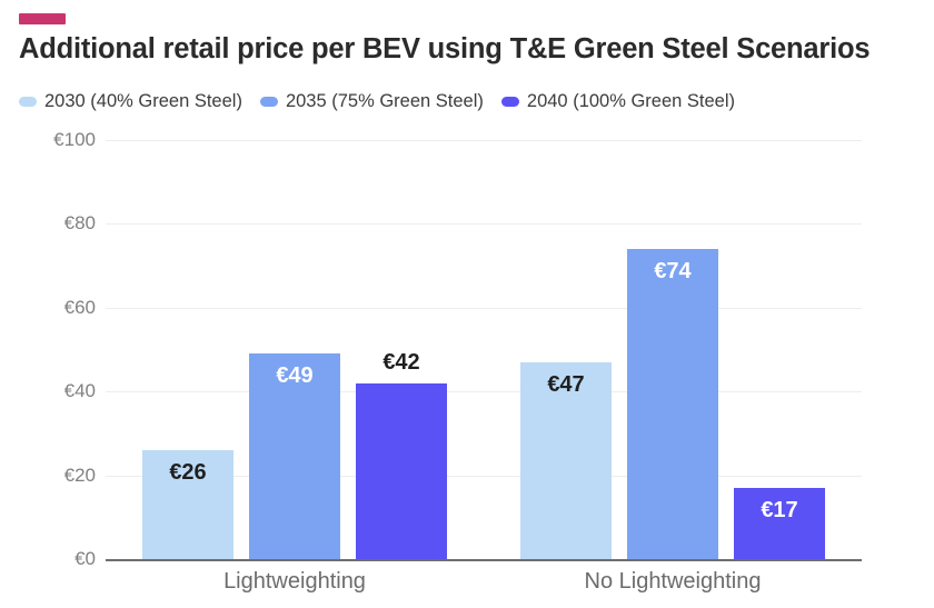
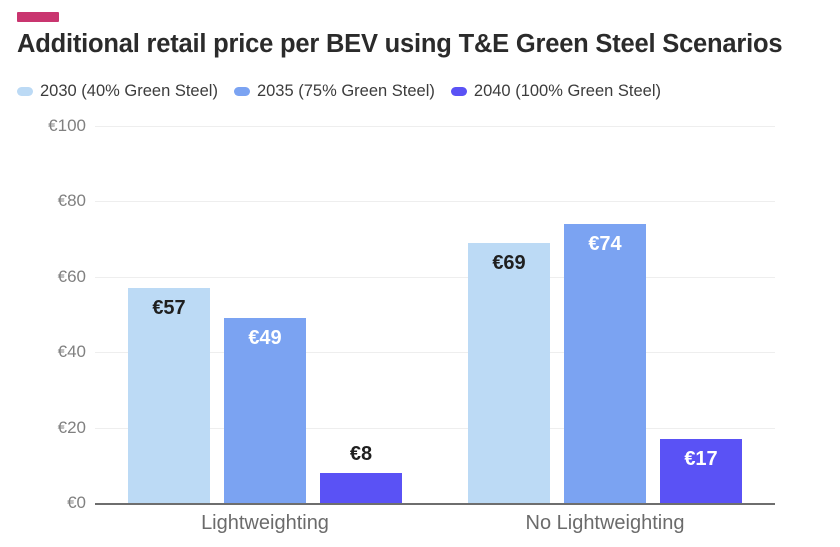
2030 (40% Green Steel)/Lightweighting: €26 -> €57
2040 (100% Green Steel)/Lightweighting: €42 -> €8
2030 (40% Green Steel)/No Lightweighting: €47 -> €69
